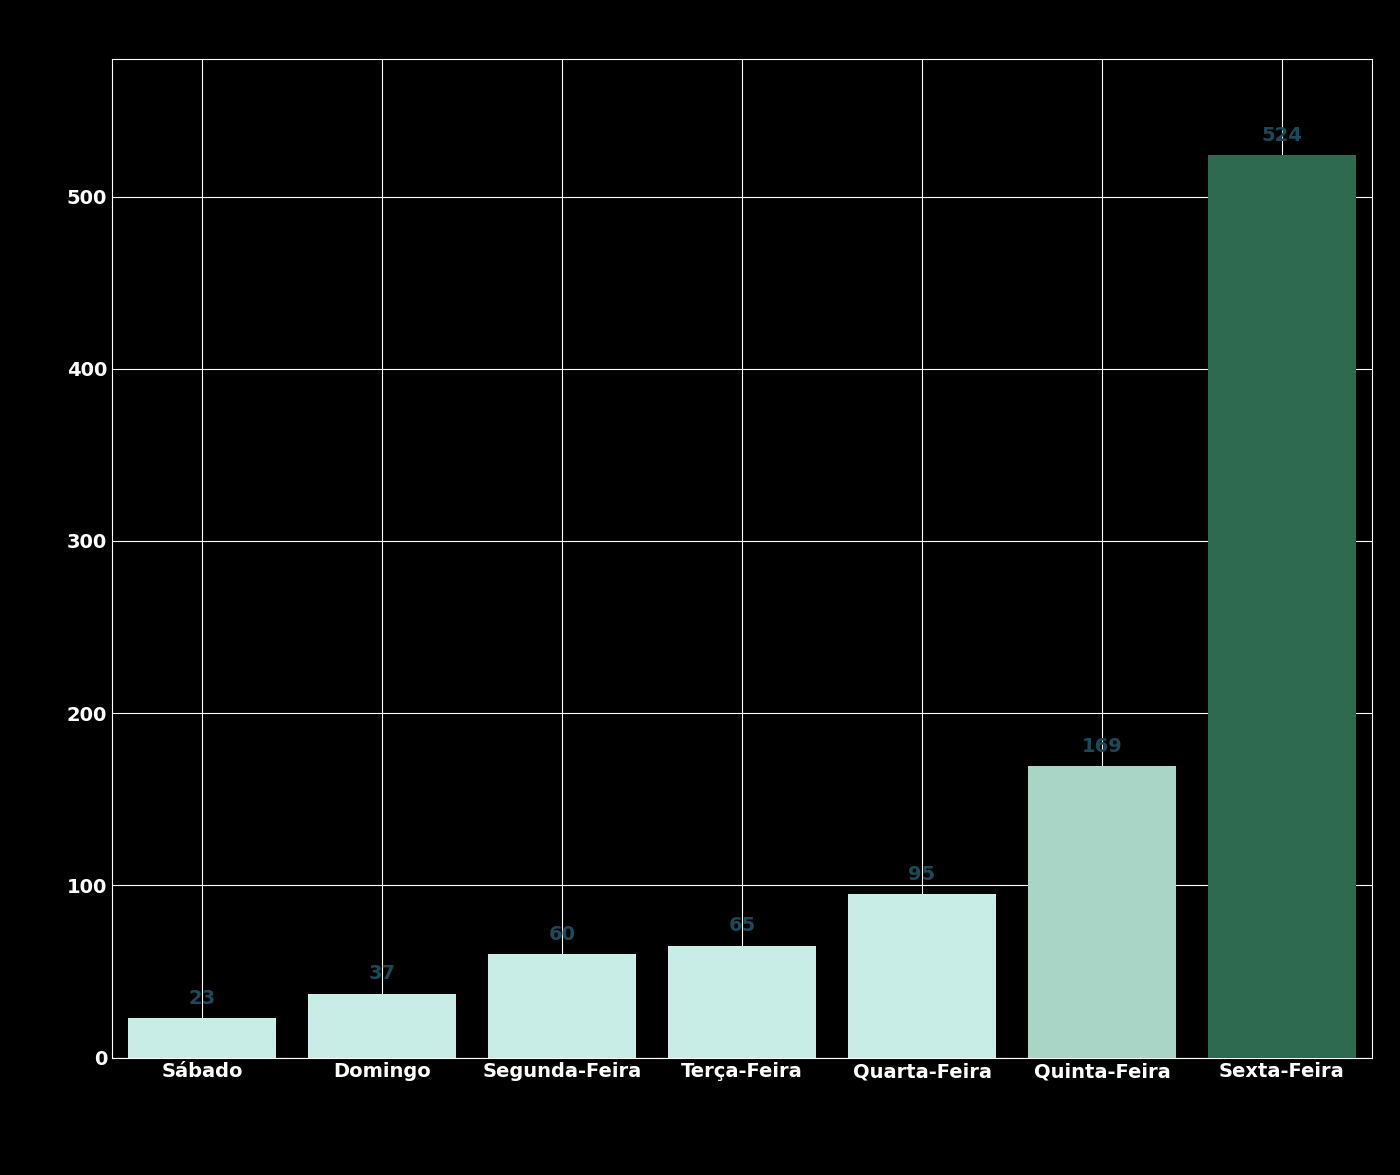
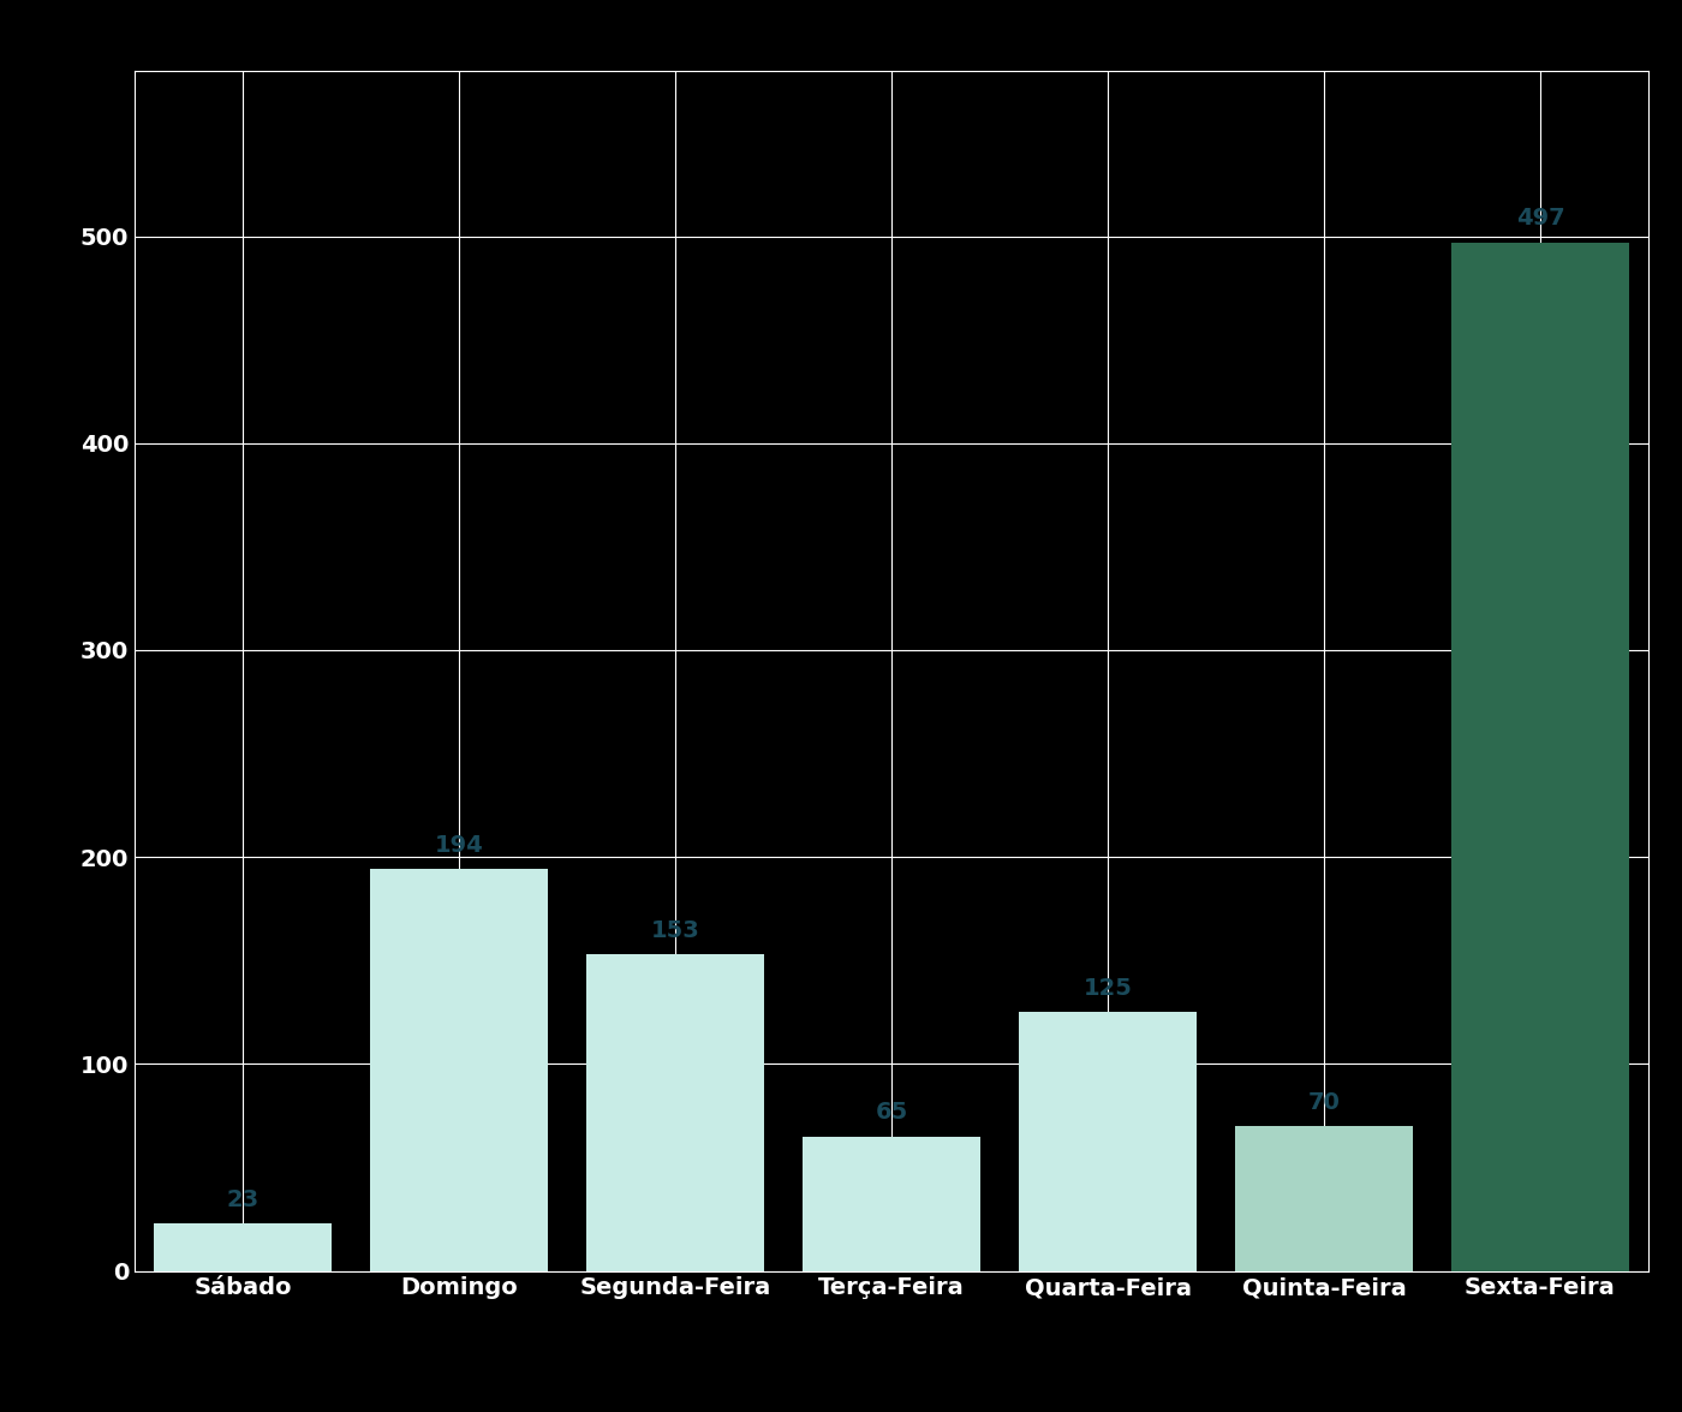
Domingo: 37 -> 194
Segunda-Feira: 60 -> 153
Quarta-Feira: 95 -> 125
Quinta-Feira: 169 -> 70
Sexta-Feira: 524 -> 497
